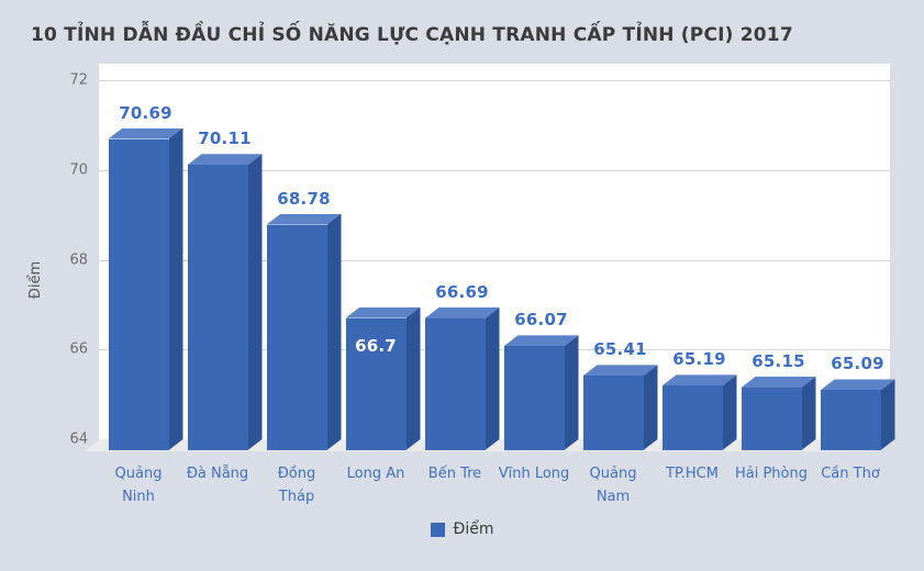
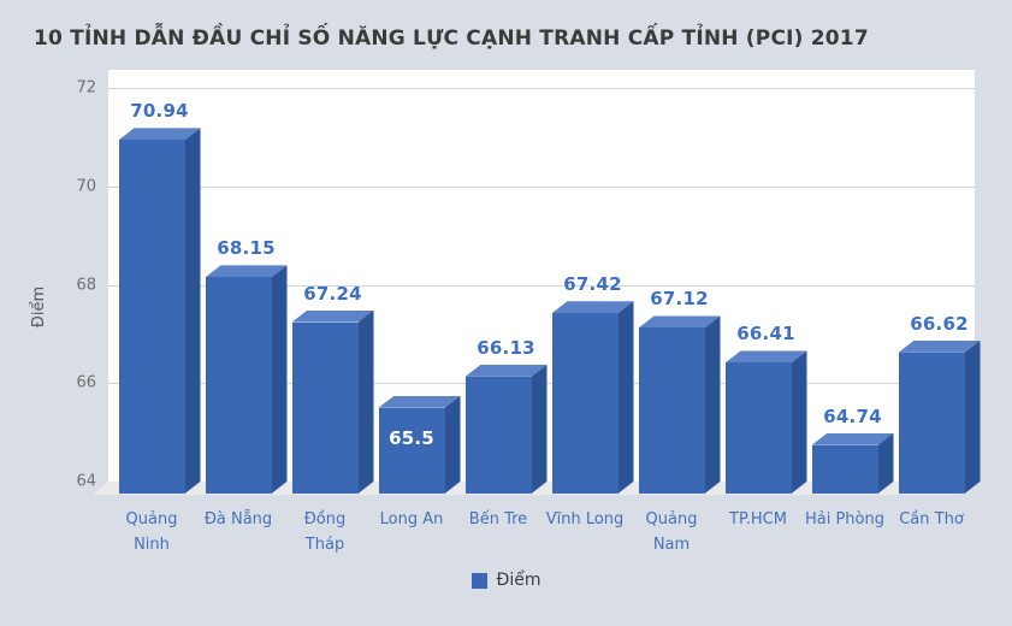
Quảng Ninh: 70.69 -> 70.94
Đà Nẵng: 70.11 -> 68.15
Đồng Tháp: 68.78 -> 67.24
Long An: 66.7 -> 65.5
Bến Tre: 66.69 -> 66.13
Vĩnh Long: 66.07 -> 67.42
Quảng Nam: 65.41 -> 67.12
TP.HCM: 65.19 -> 66.41
Hải Phòng: 65.15 -> 64.74
Cần Thơ: 65.09 -> 66.62
